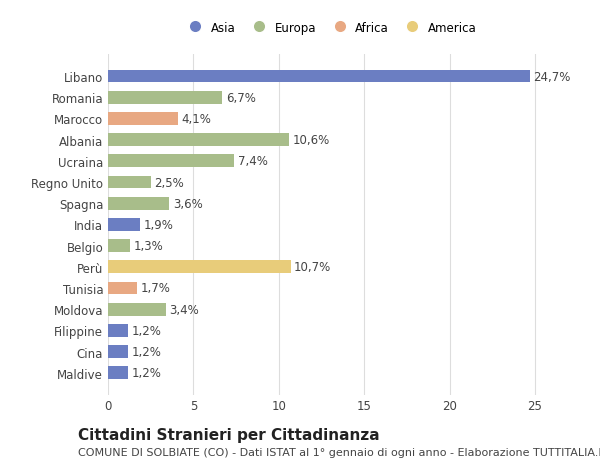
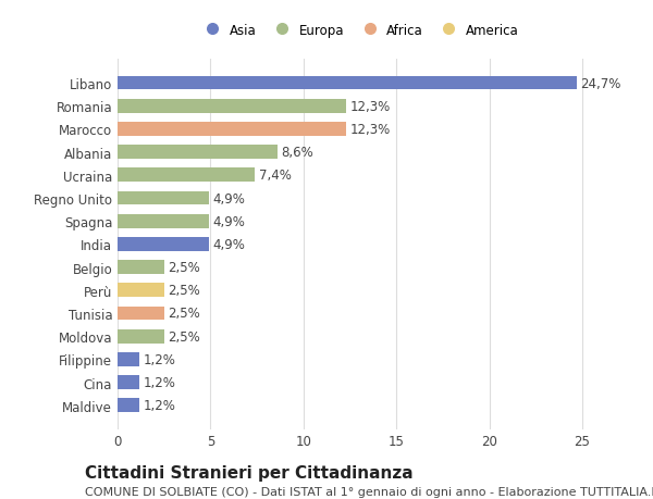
Romania: 6,7% -> 12,3%
Marocco: 4,1% -> 12,3%
Albania: 10,6% -> 8,6%
Regno Unito: 2,5% -> 4,9%
Spagna: 3,6% -> 4,9%
India: 1,9% -> 4,9%
Belgio: 1,3% -> 2,5%
Perù: 10,7% -> 2,5%
Tunisia: 1,7% -> 2,5%
Moldova: 3,4% -> 2,5%
